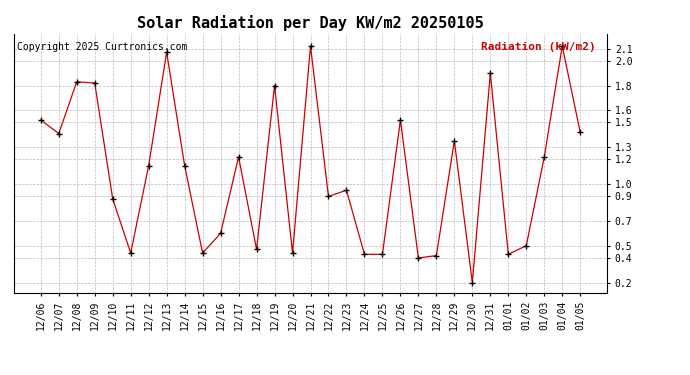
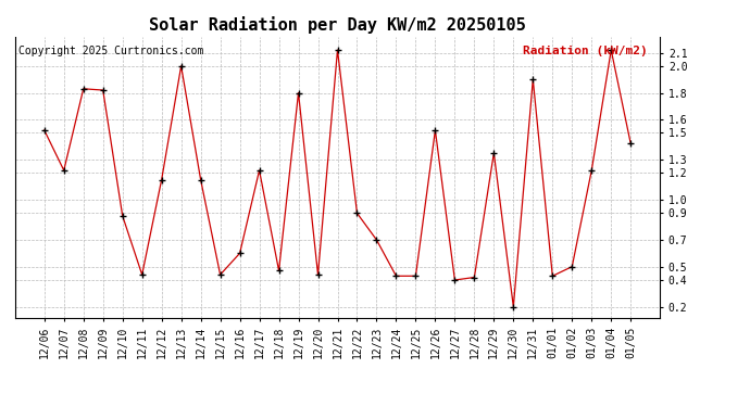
12/07: 1.41 -> 1.22
12/13: 2.07 -> 2.00
12/23: 0.95 -> 0.70
